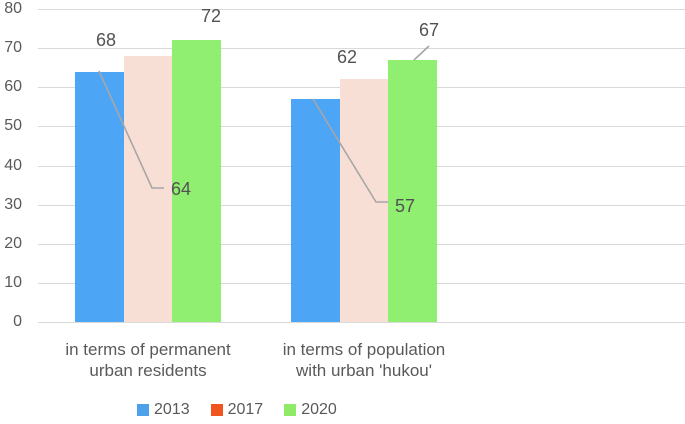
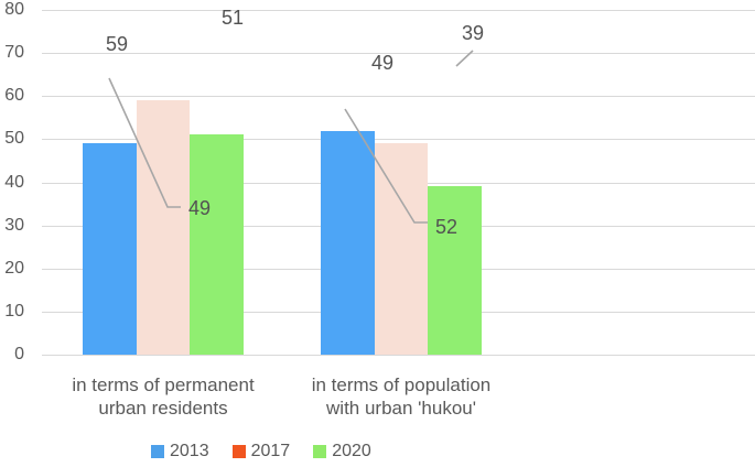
2013/in terms of permanent urban residents: 64 -> 49
2017/in terms of permanent urban residents: 68 -> 59
2020/in terms of permanent urban residents: 72 -> 51
2013/in terms of population with urban 'hukou': 57 -> 52
2017/in terms of population with urban 'hukou': 62 -> 49
2020/in terms of population with urban 'hukou': 67 -> 39
